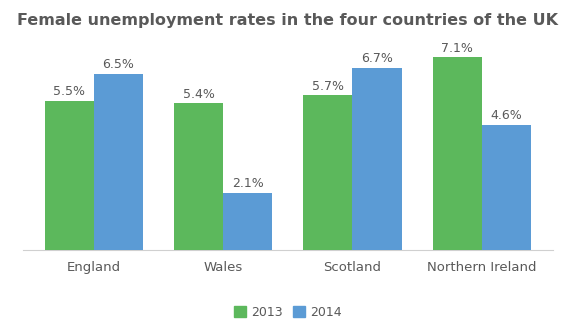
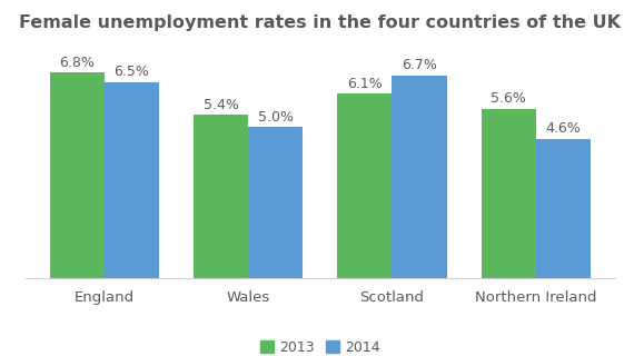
2013/England: 5.5% -> 6.8%
2014/Wales: 2.1% -> 5.0%
2013/Scotland: 5.7% -> 6.1%
2013/Northern Ireland: 7.1% -> 5.6%
